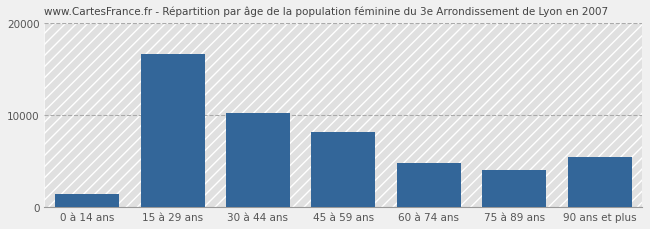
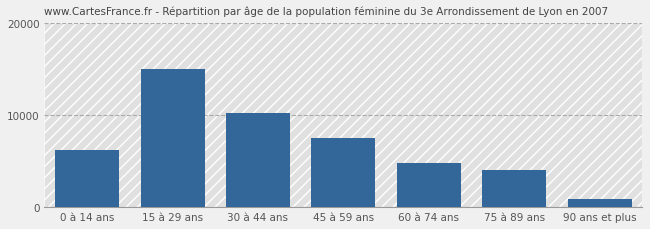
0 à 14 ans: 1400 -> 6200
15 à 29 ans: 16600 -> 15000
45 à 59 ans: 8200 -> 7500
90 ans et plus: 5400 -> 900
